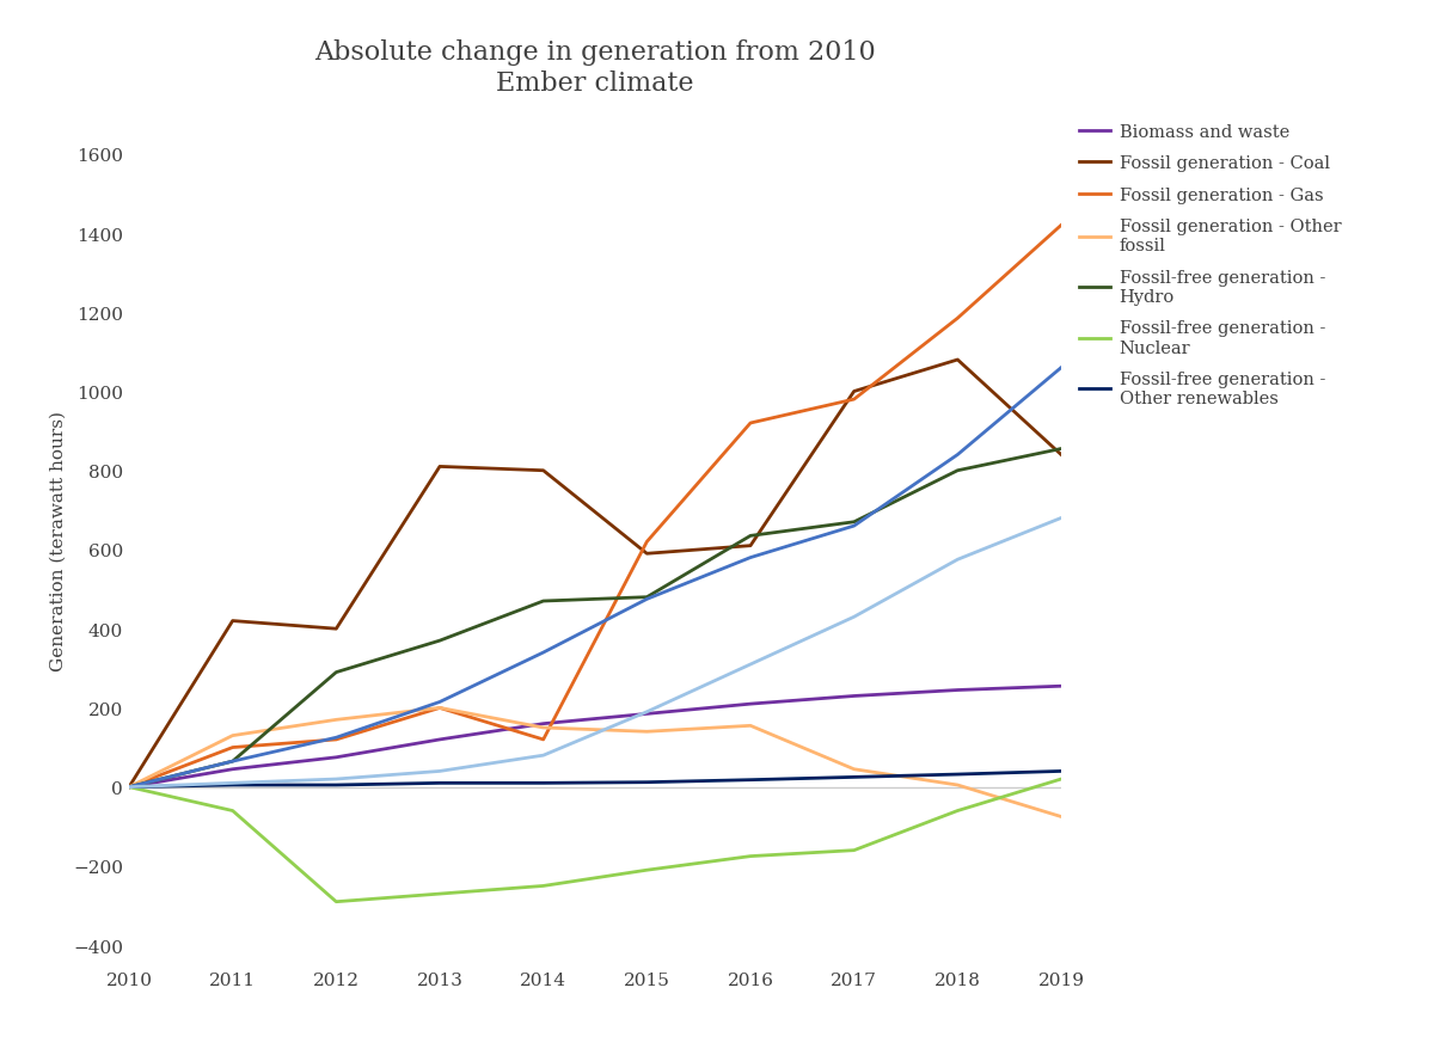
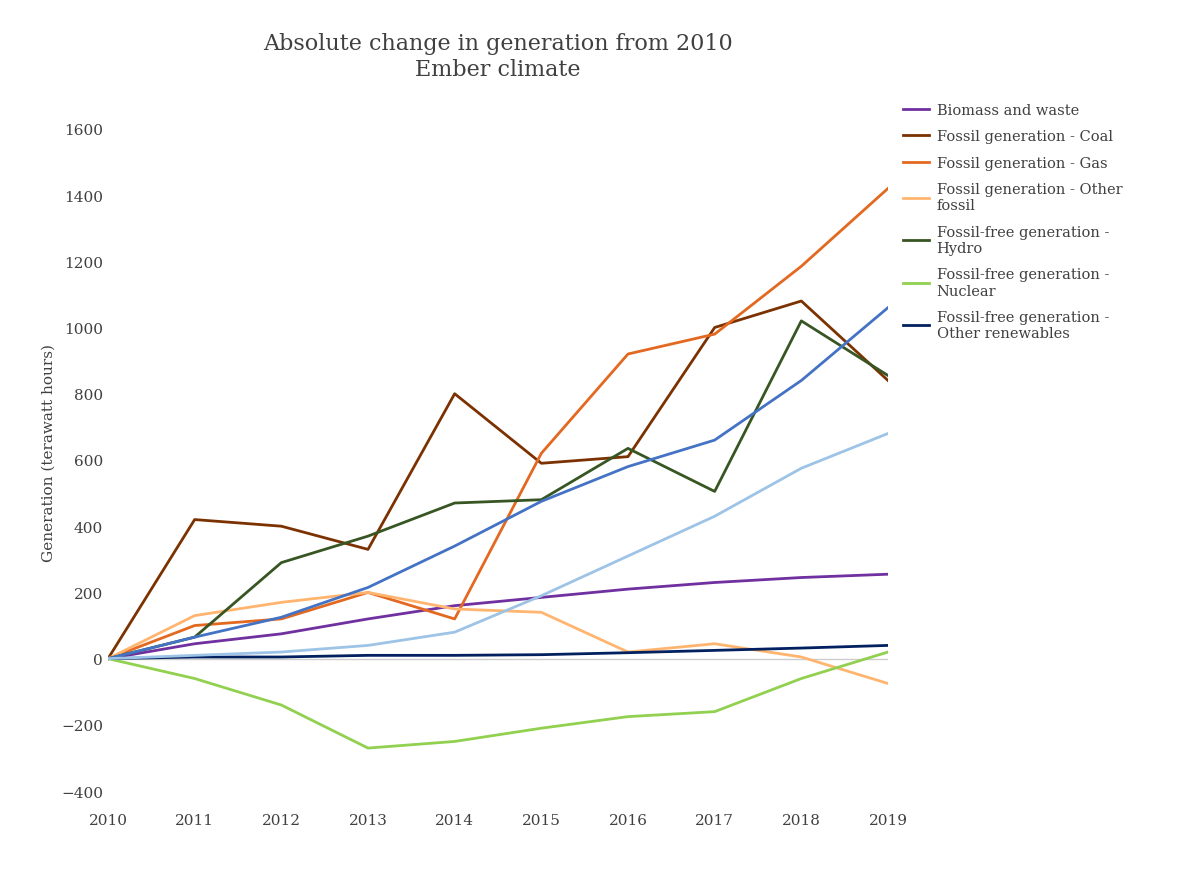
Fossil-free generation - Nuclear/2012: -290 -> -140
Fossil generation - Coal/2013: 810 -> 330
Fossil generation - Other fossil/2016: 155 -> 20
Fossil-free generation - Hydro/2017: 670 -> 505
Fossil-free generation - Hydro/2018: 800 -> 1020
